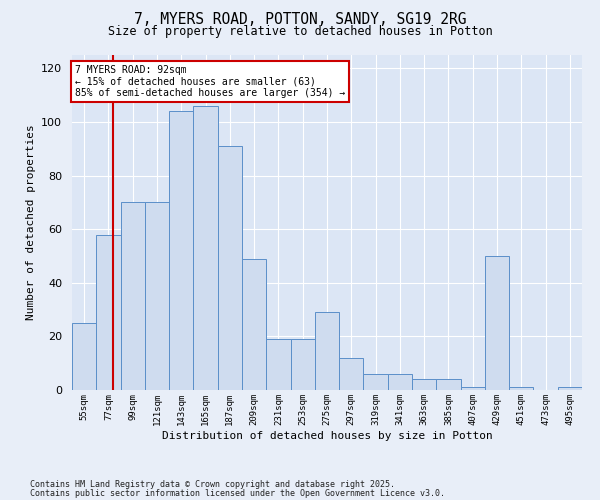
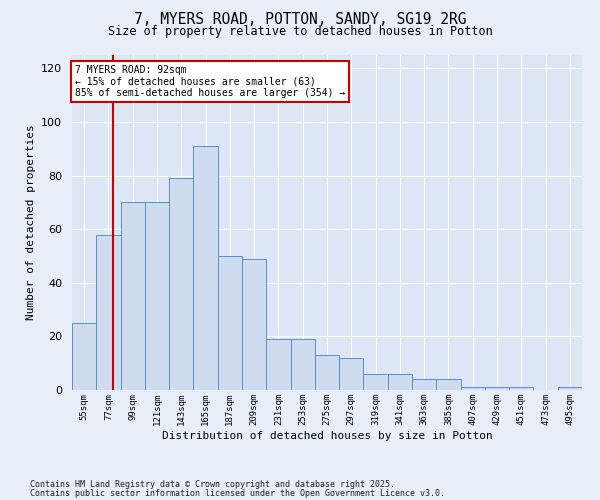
143sqm: 104 -> 79
165sqm: 106 -> 91
187sqm: 91 -> 50
275sqm: 29 -> 13
429sqm: 50 -> 1
